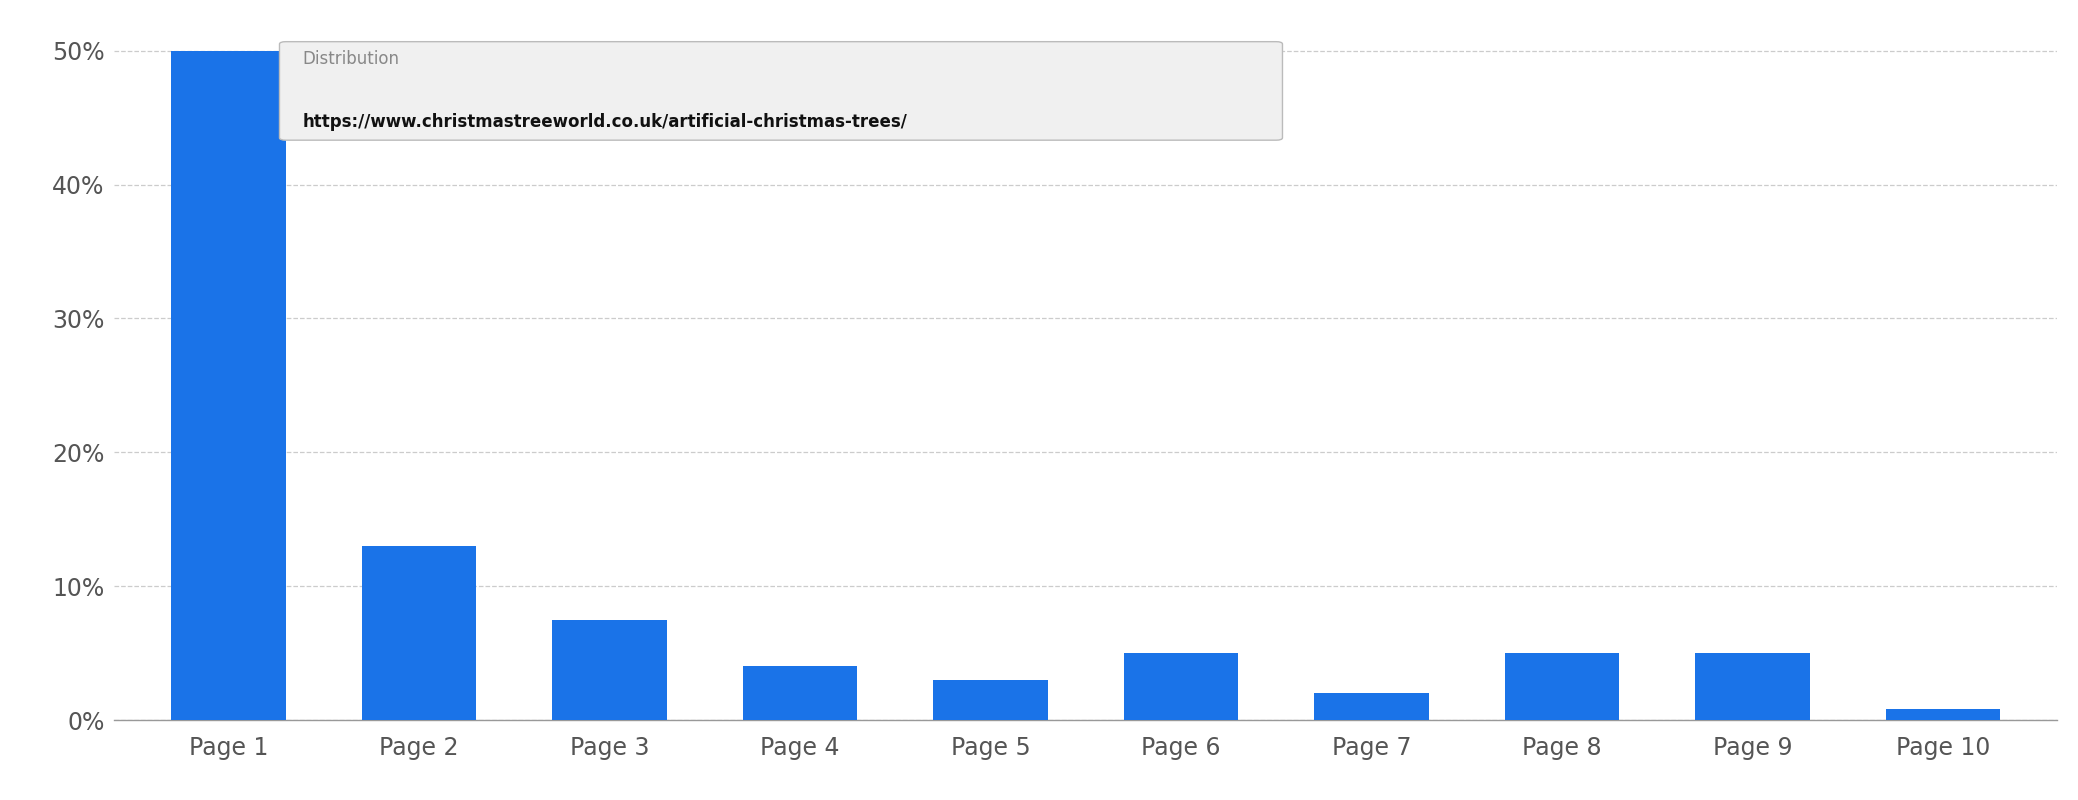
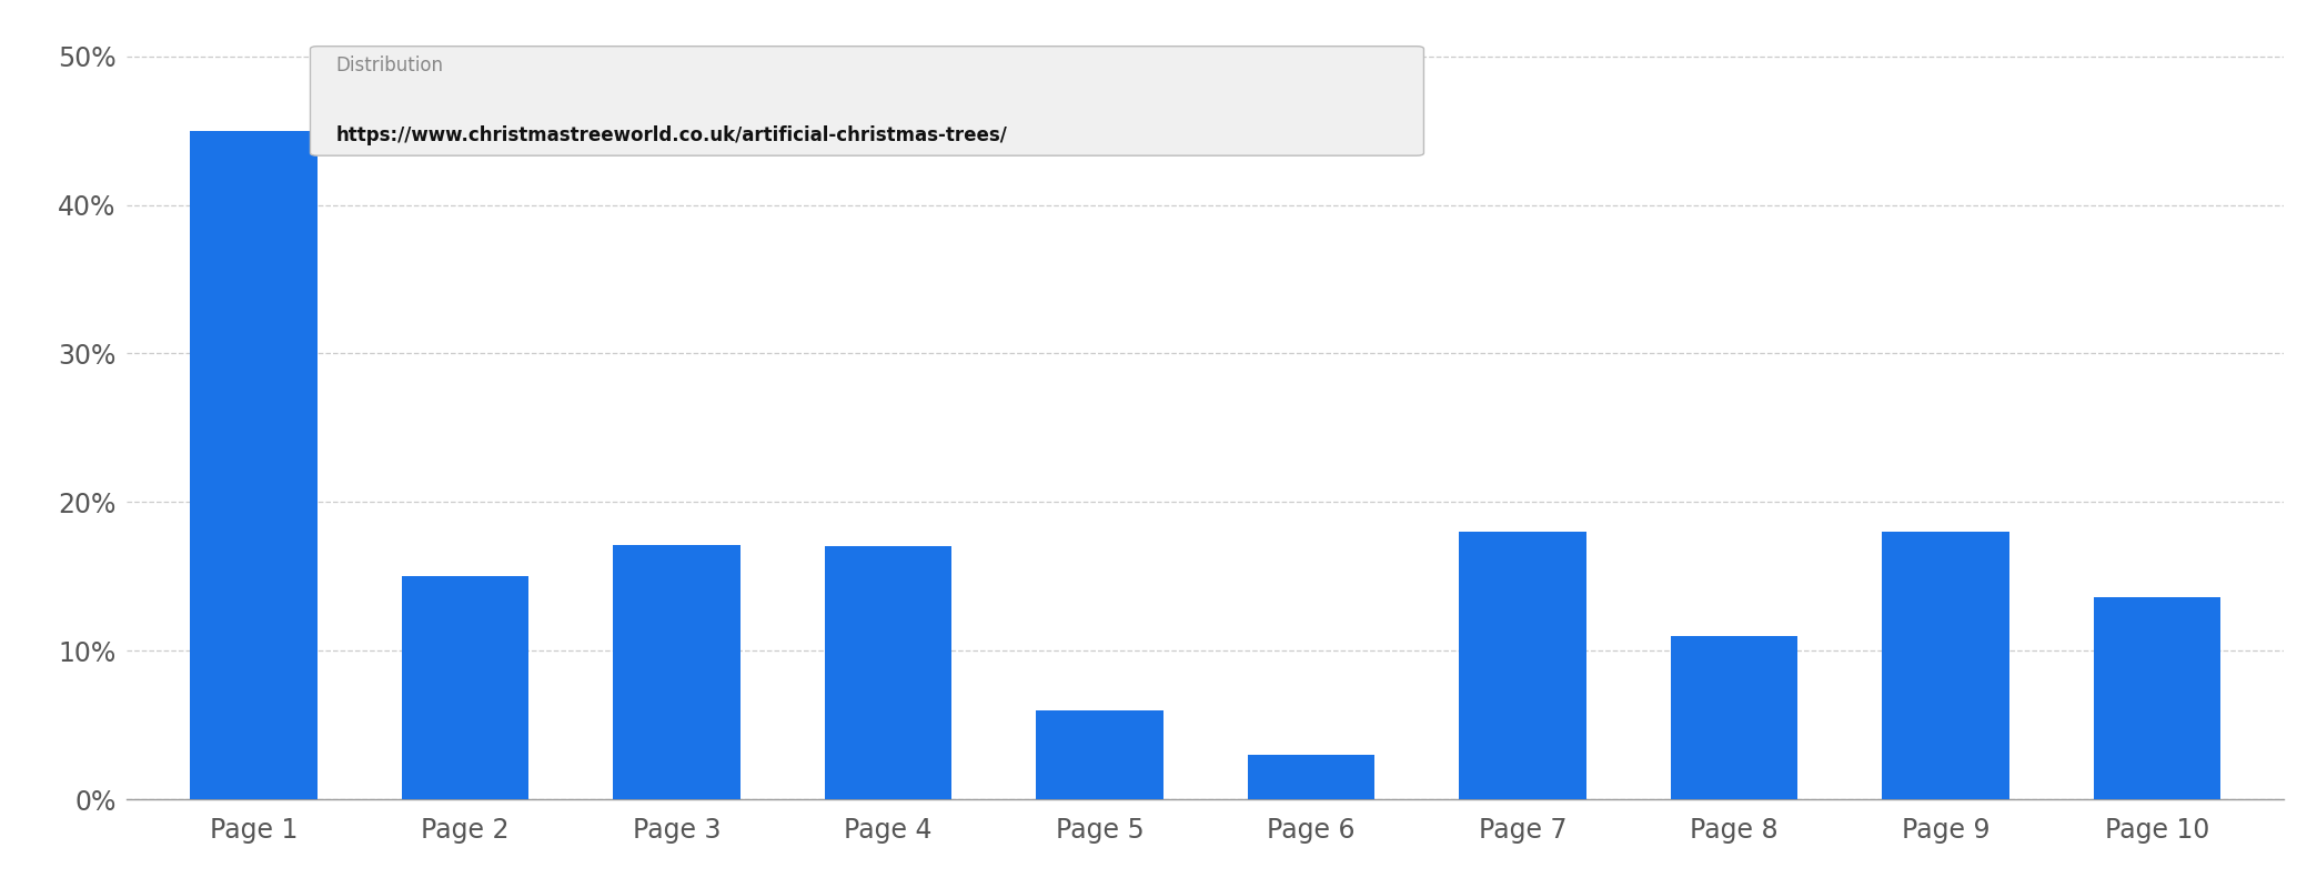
Page 1: 50.0% -> 45.0%
Page 2: 13.0% -> 15.0%
Page 3: 7.5% -> 17.1%
Page 4: 4.0% -> 17.0%
Page 5: 3.0% -> 6.0%
Page 6: 5.0% -> 3.0%
Page 7: 2.0% -> 18.0%
Page 8: 5.0% -> 11.0%
Page 9: 5.0% -> 18.0%
Page 10: 0.8% -> 13.6%
